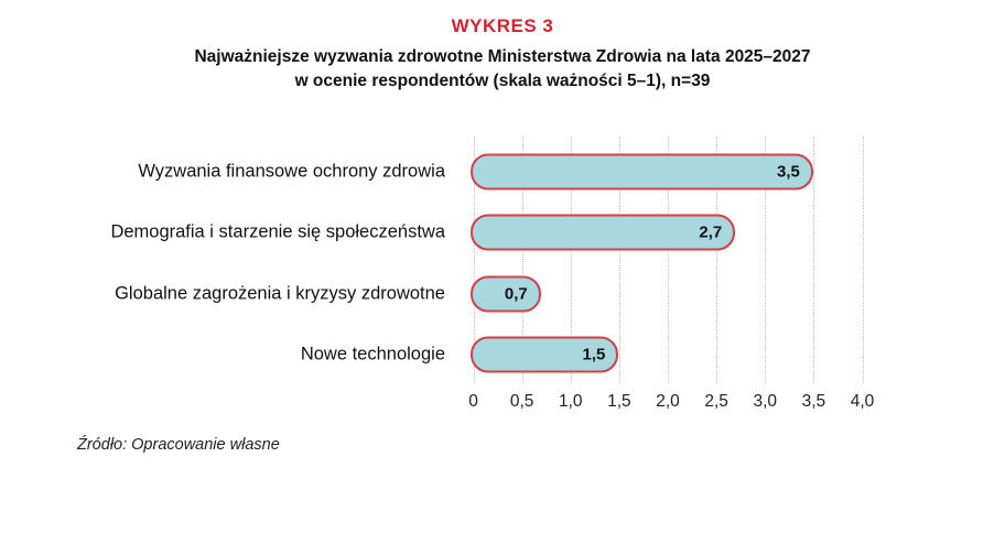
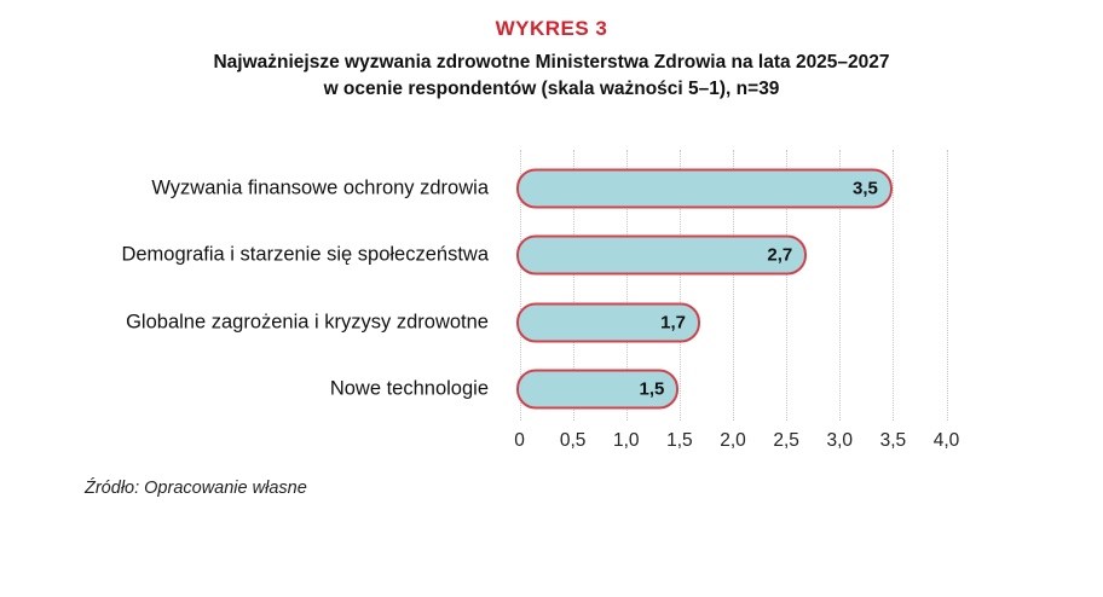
Globalne zagrożenia i kryzysy zdrowotne: 0,7 -> 1,7
